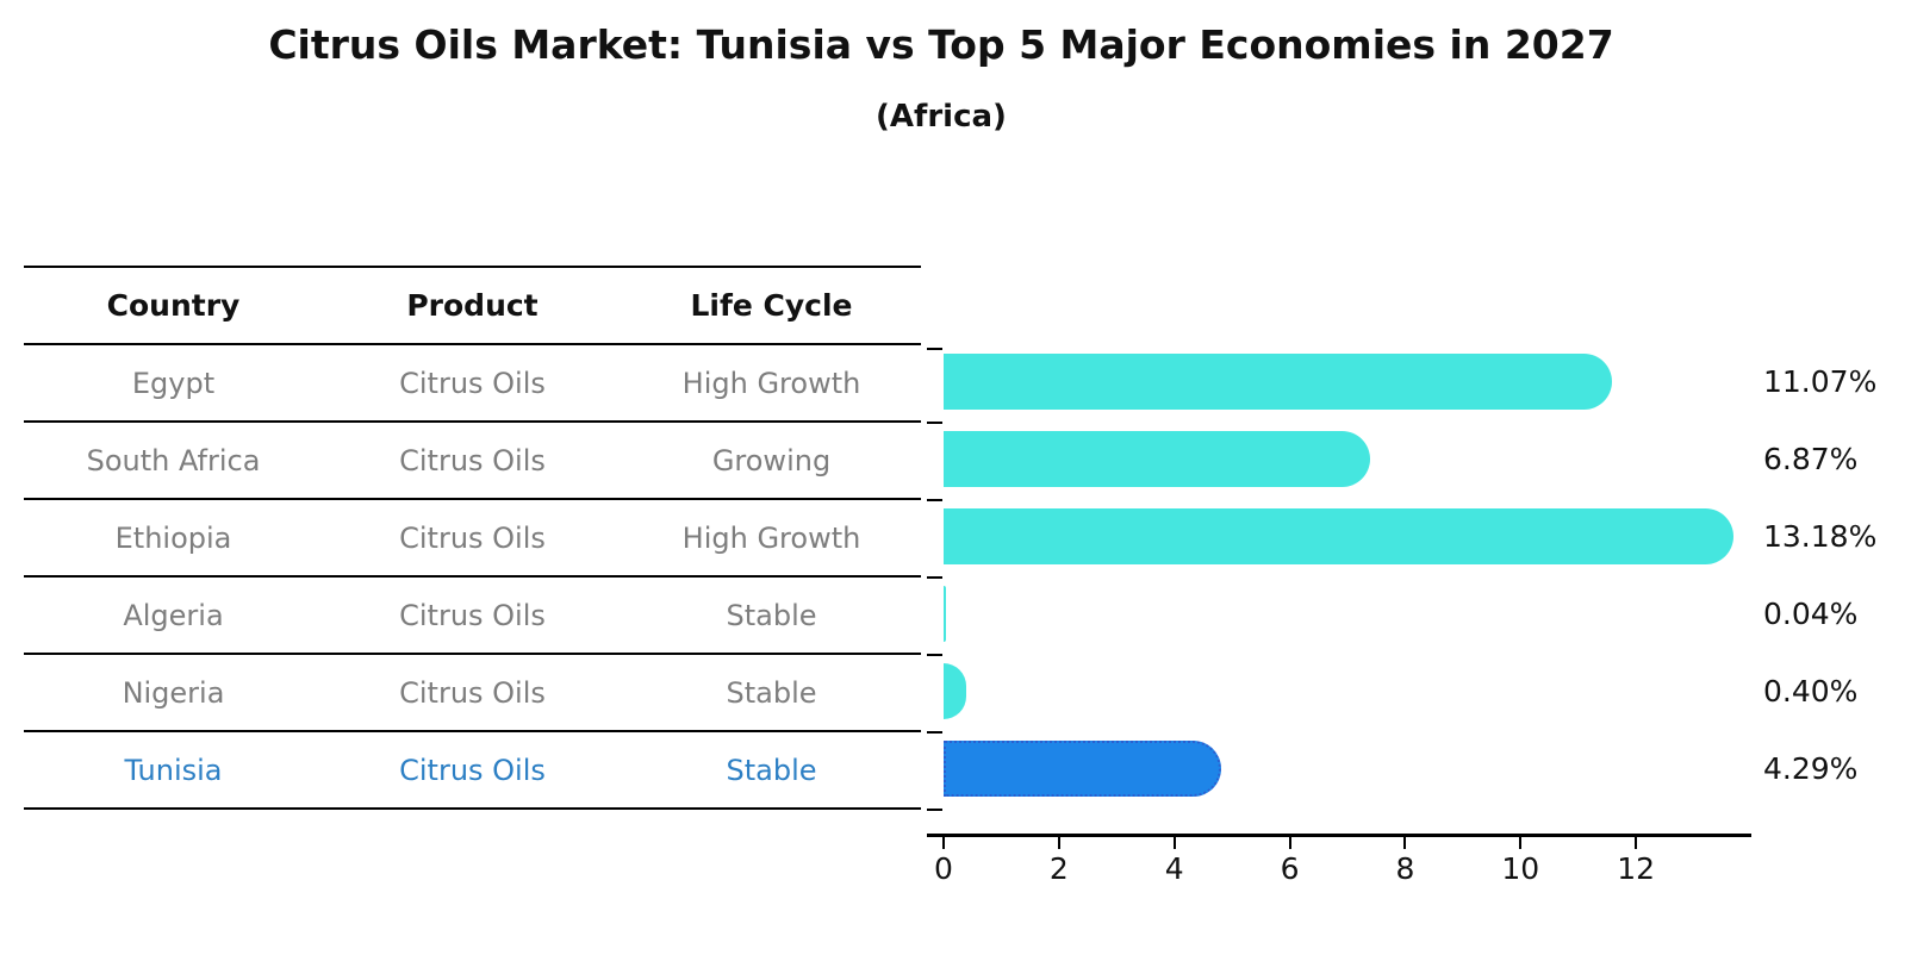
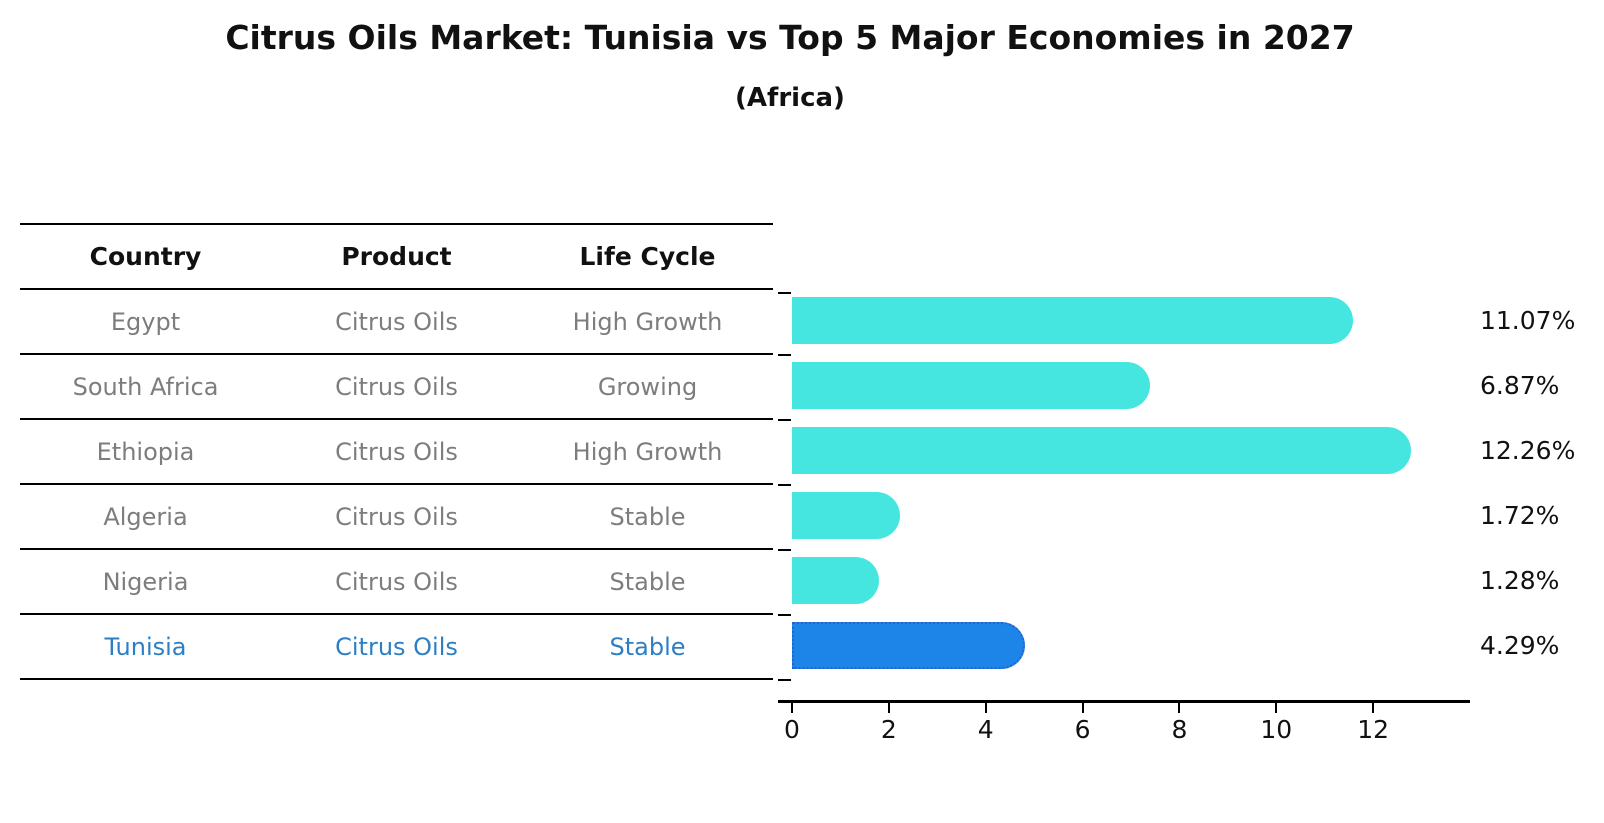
Ethiopia: 13.18% -> 12.26%
Algeria: 0.04% -> 1.72%
Nigeria: 0.40% -> 1.28%
